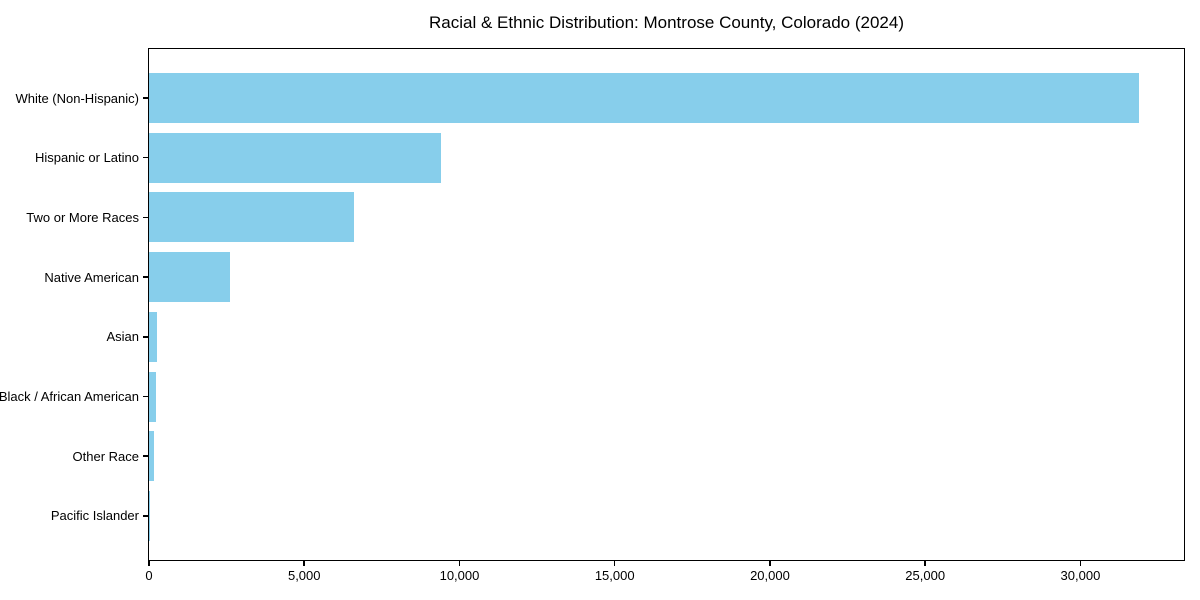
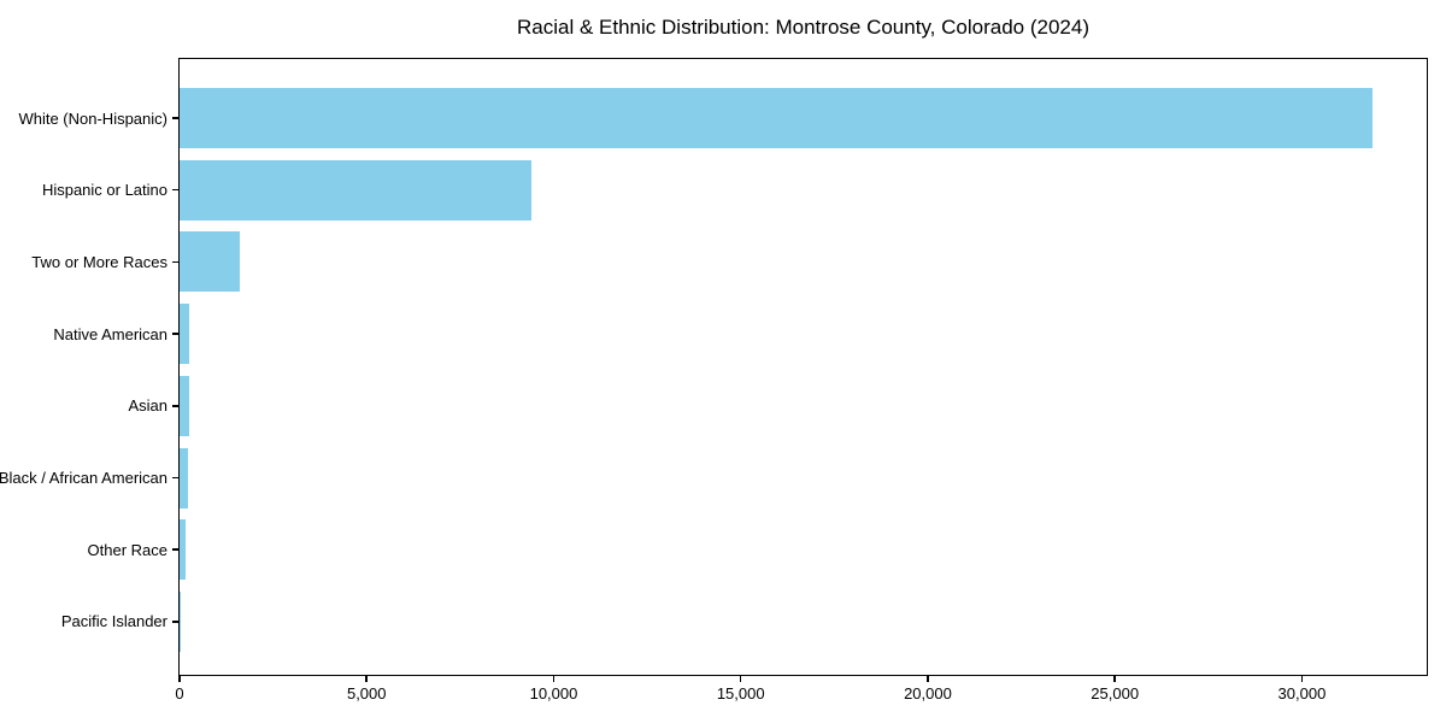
Two or More Races: 6600 -> 1600
Native American: 2600 -> 300
